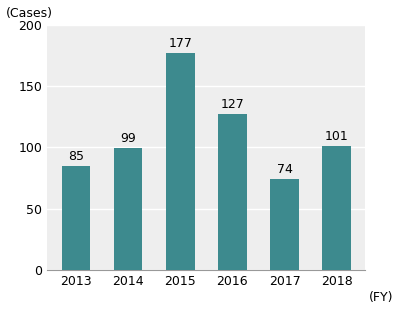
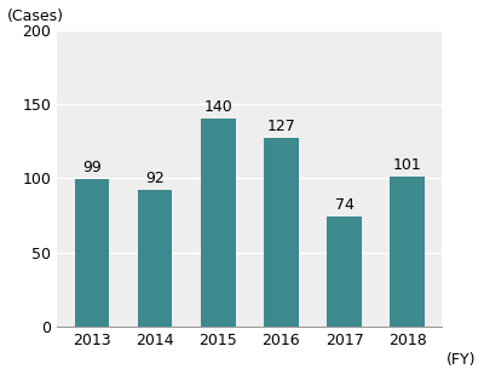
2013: 85 -> 99
2014: 99 -> 92
2015: 177 -> 140
